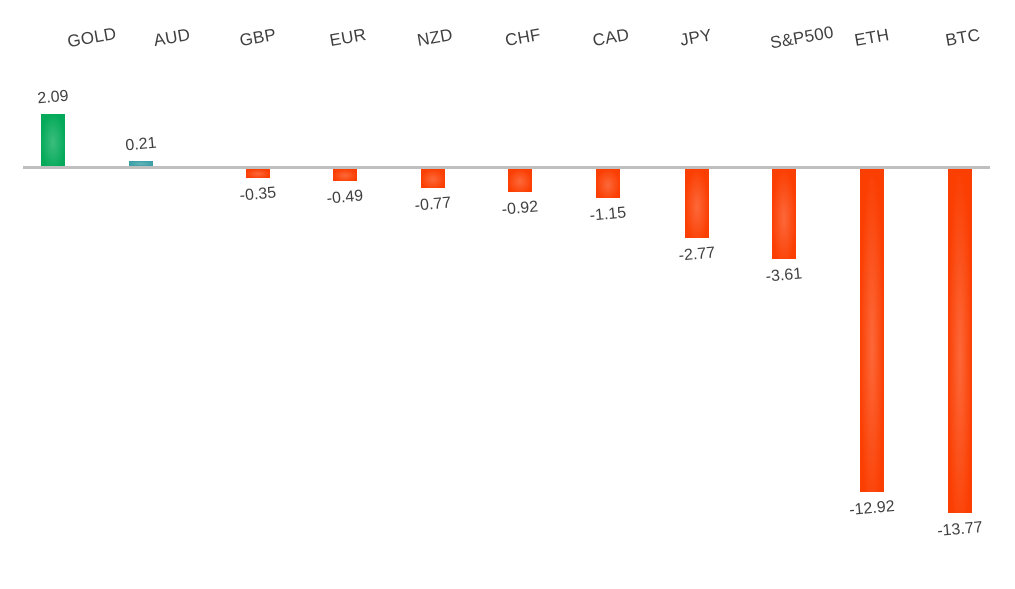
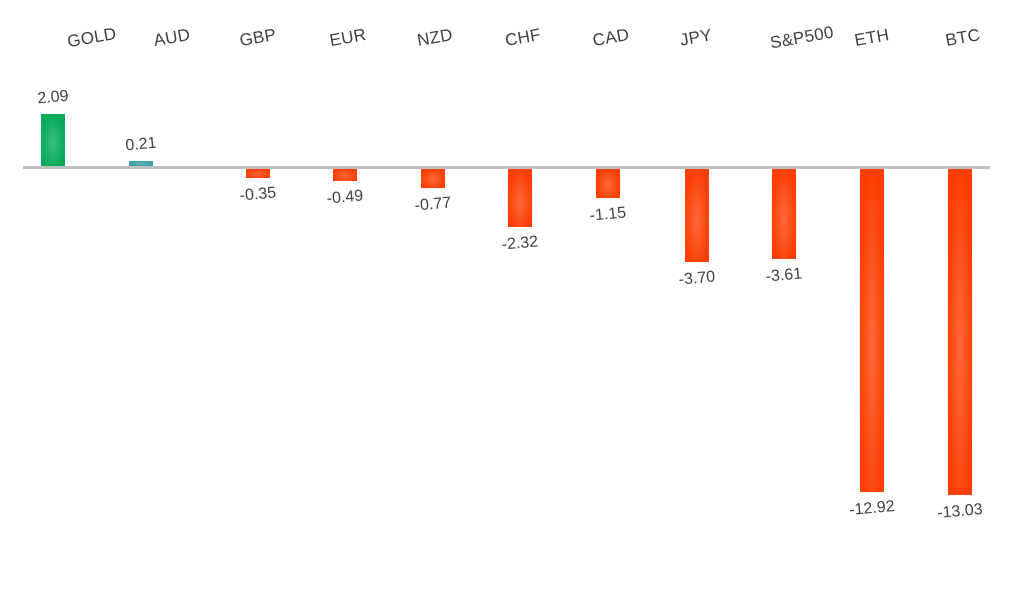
CHF: -0.92 -> -2.32
JPY: -2.77 -> -3.70
BTC: -13.77 -> -13.03
